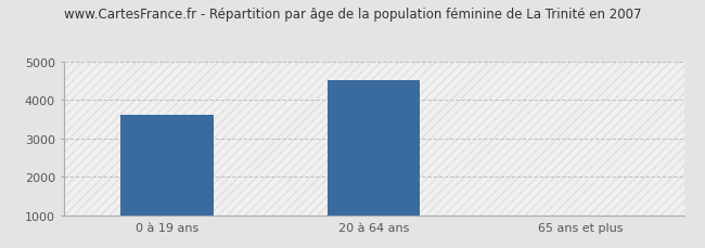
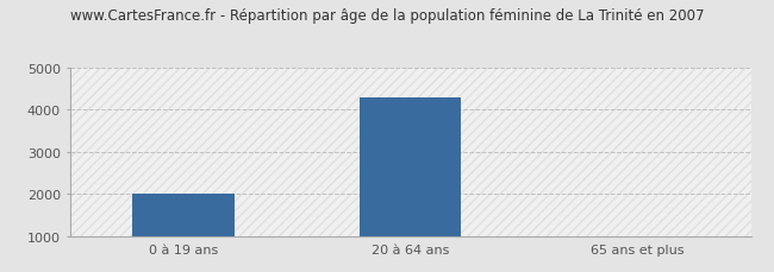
0 à 19 ans: 3600 -> 2010
20 à 64 ans: 4500 -> 4290
